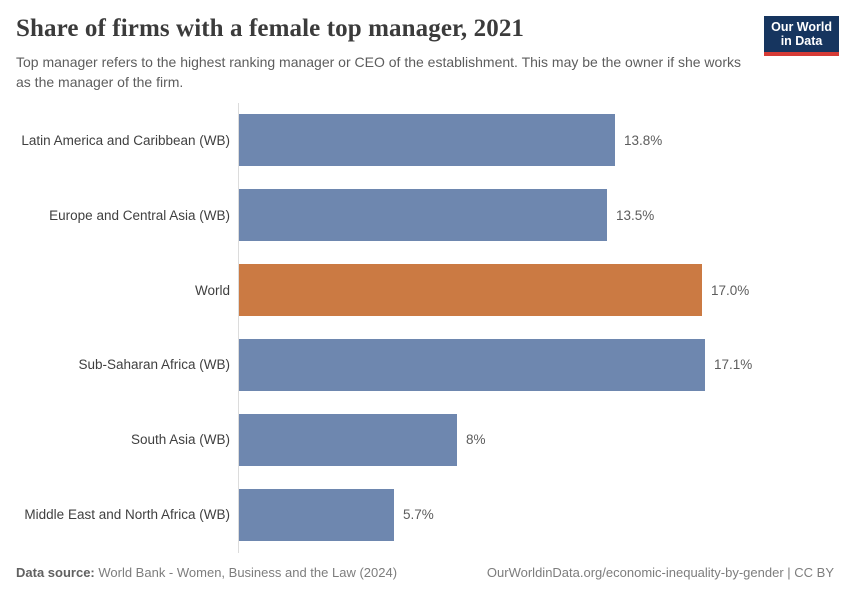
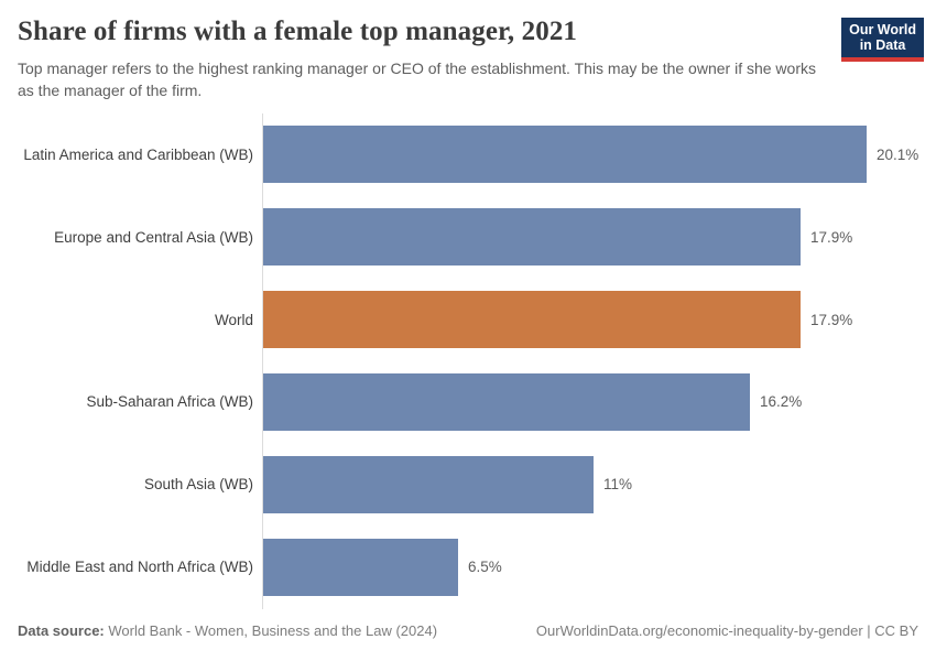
Latin America and Caribbean (WB): 13.8% -> 20.1%
Europe and Central Asia (WB): 13.5% -> 17.9%
World: 17.0% -> 17.9%
Sub-Saharan Africa (WB): 17.1% -> 16.2%
South Asia (WB): 8% -> 11%
Middle East and North Africa (WB): 5.7% -> 6.5%
